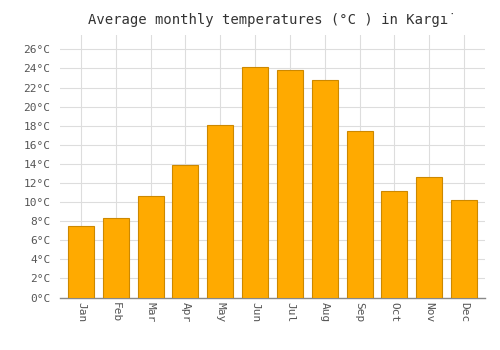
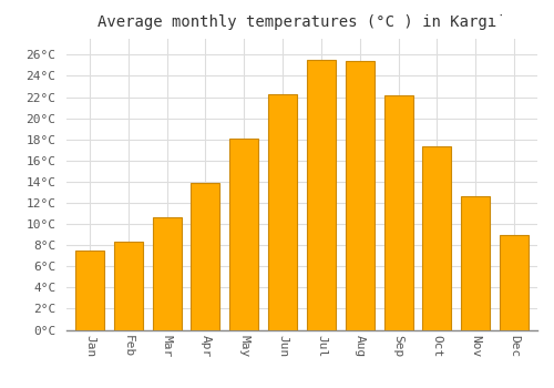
Jun: 24.2°C -> 22.3°C
Jul: 23.8°C -> 25.5°C
Aug: 22.8°C -> 25.4°C
Sep: 17.4°C -> 22.2°C
Oct: 11.2°C -> 17.3°C
Dec: 10.2°C -> 9.0°C
